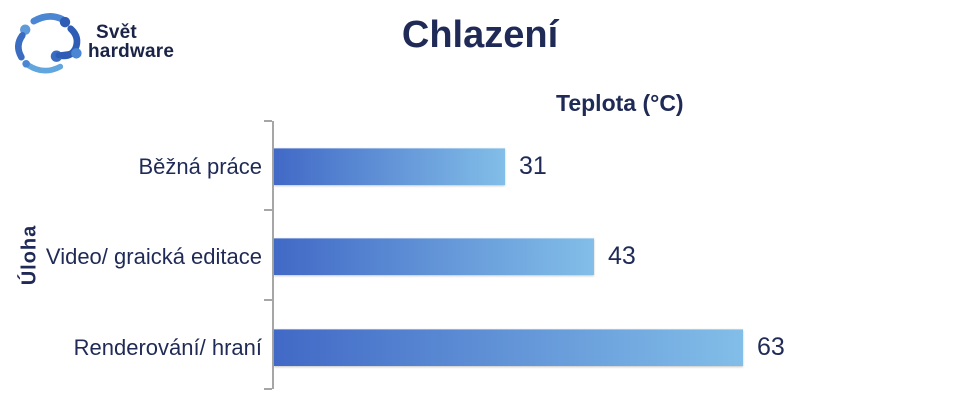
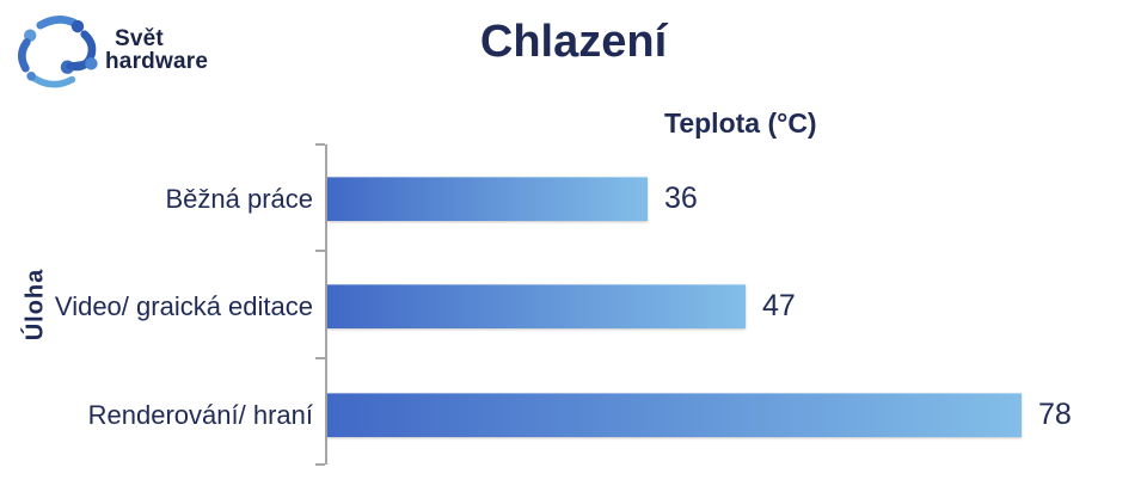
Běžná práce: 31 -> 36
Video/ graická editace: 43 -> 47
Renderování/ hraní: 63 -> 78
